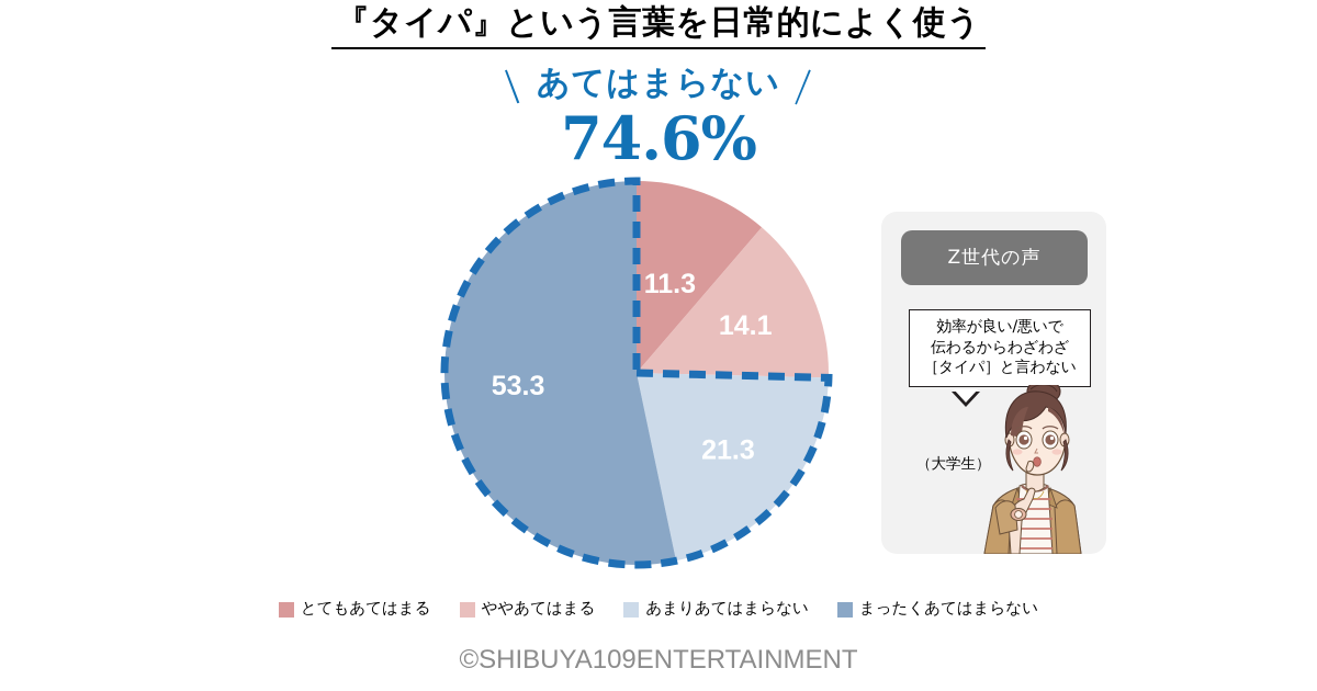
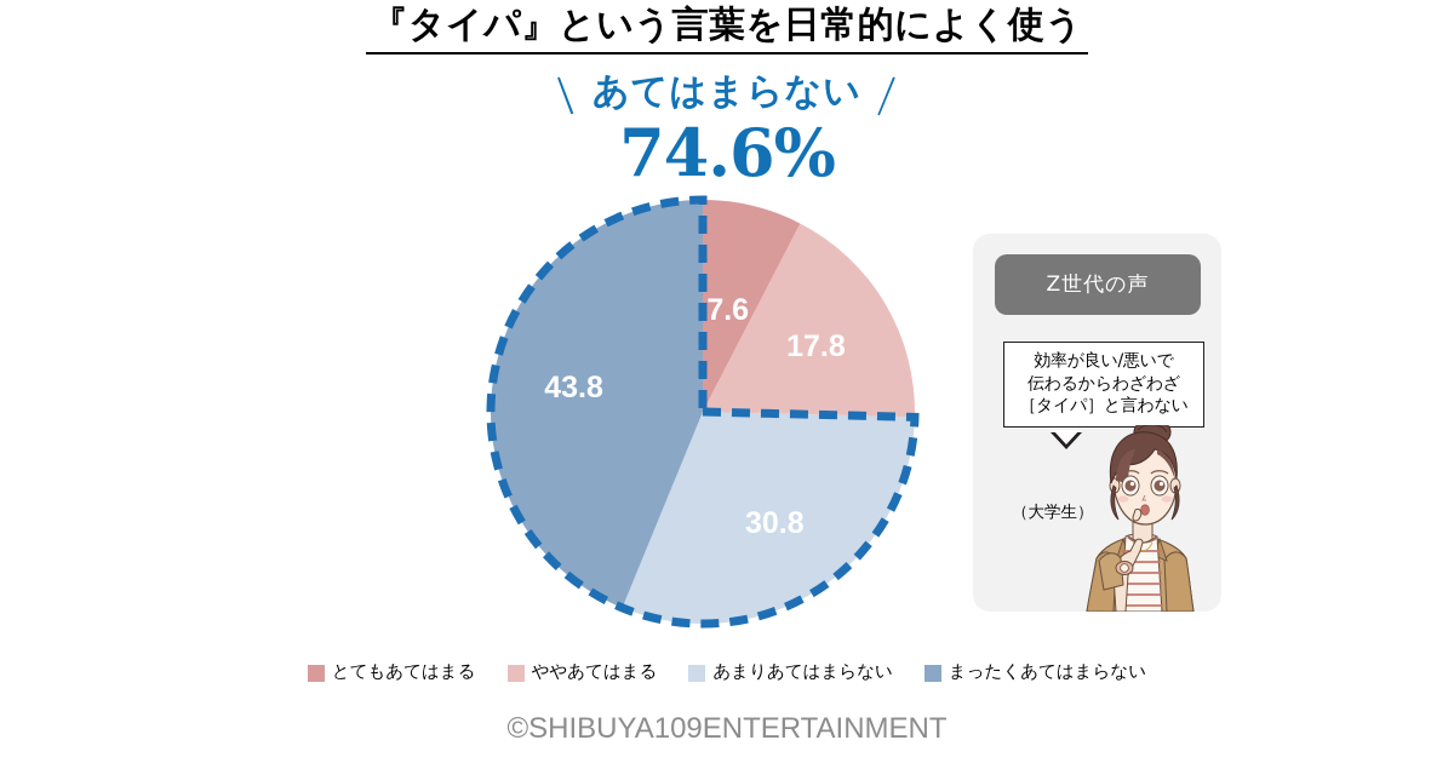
とてもあてはまる: 11.3 -> 7.6
ややあてはまる: 14.1 -> 17.8
あまりあてはまらない: 21.3 -> 30.8
まったくあてはまらない: 53.3 -> 43.8
